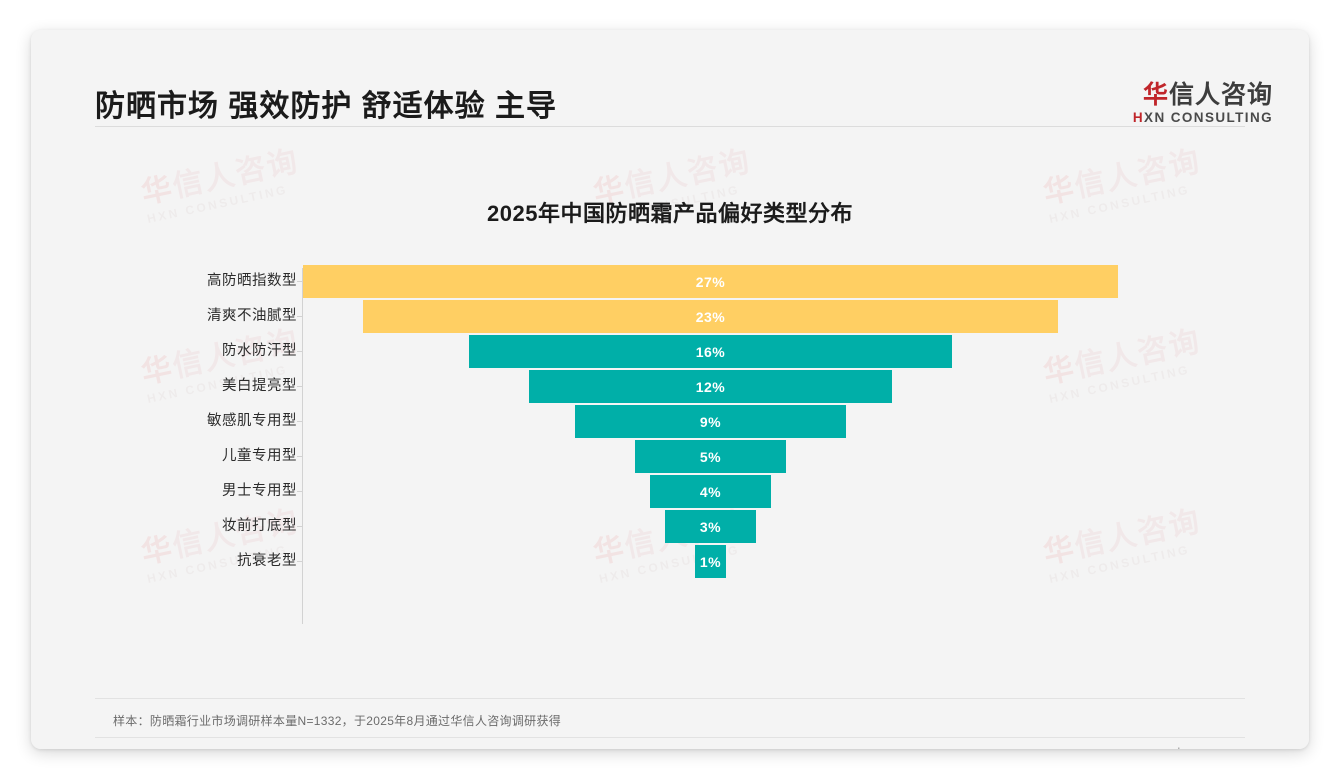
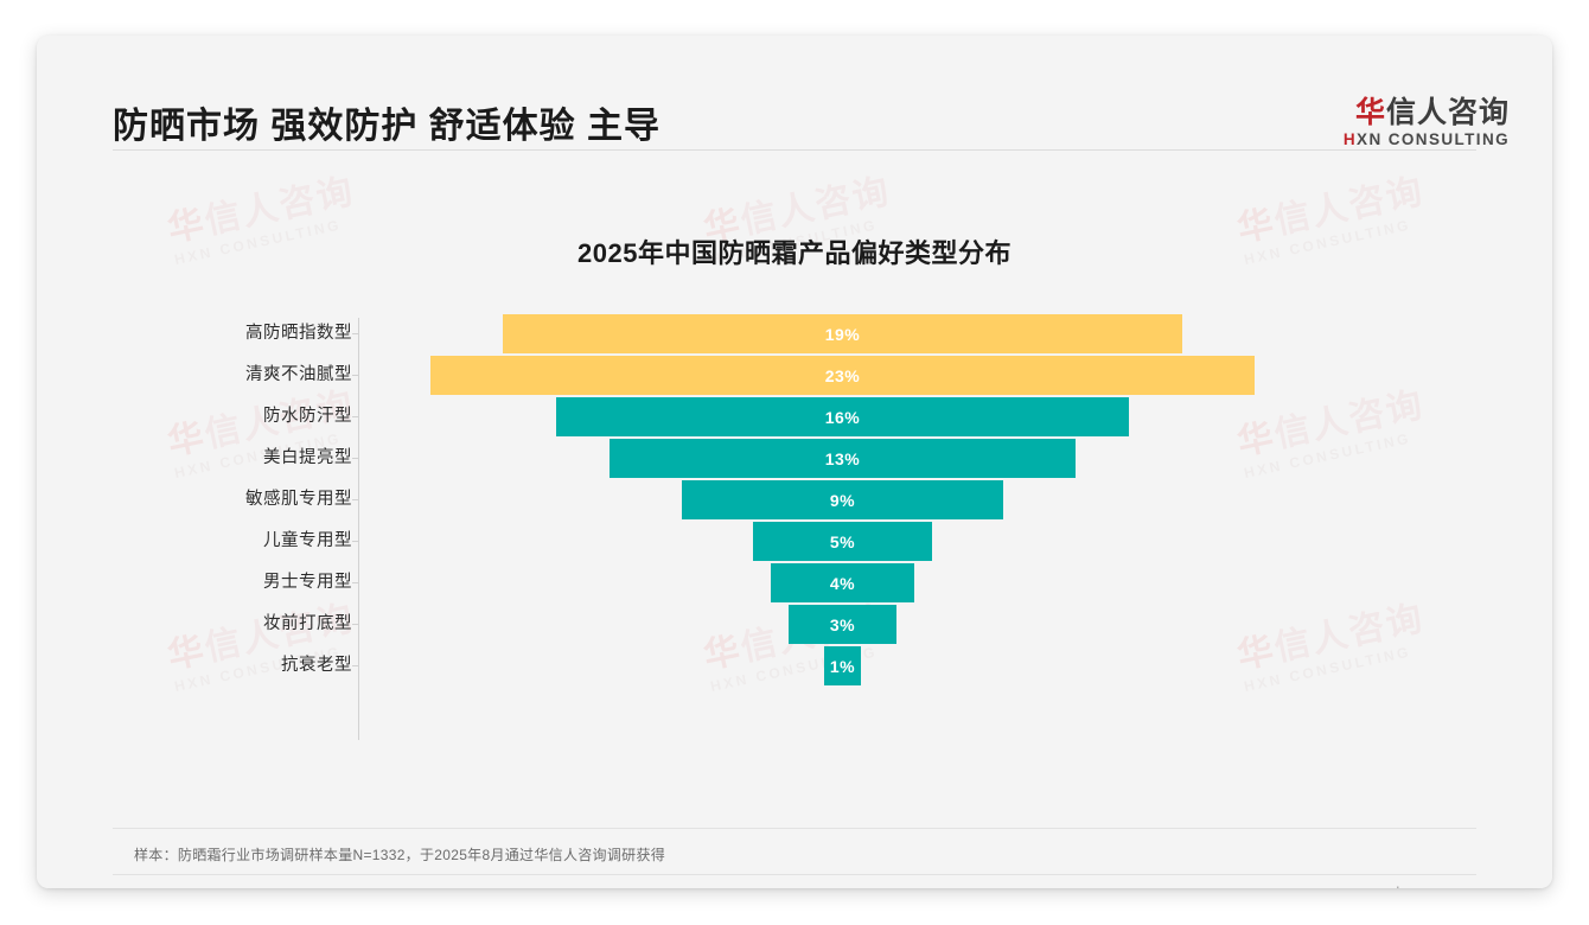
高防晒指数型: 27% -> 19%
美白提亮型: 12% -> 13%
